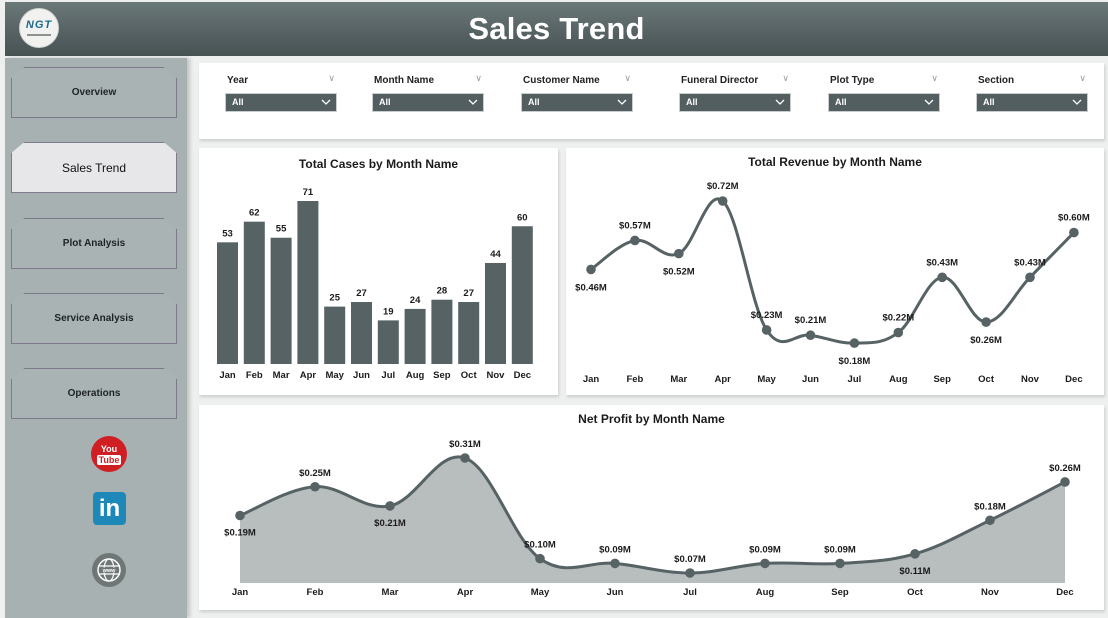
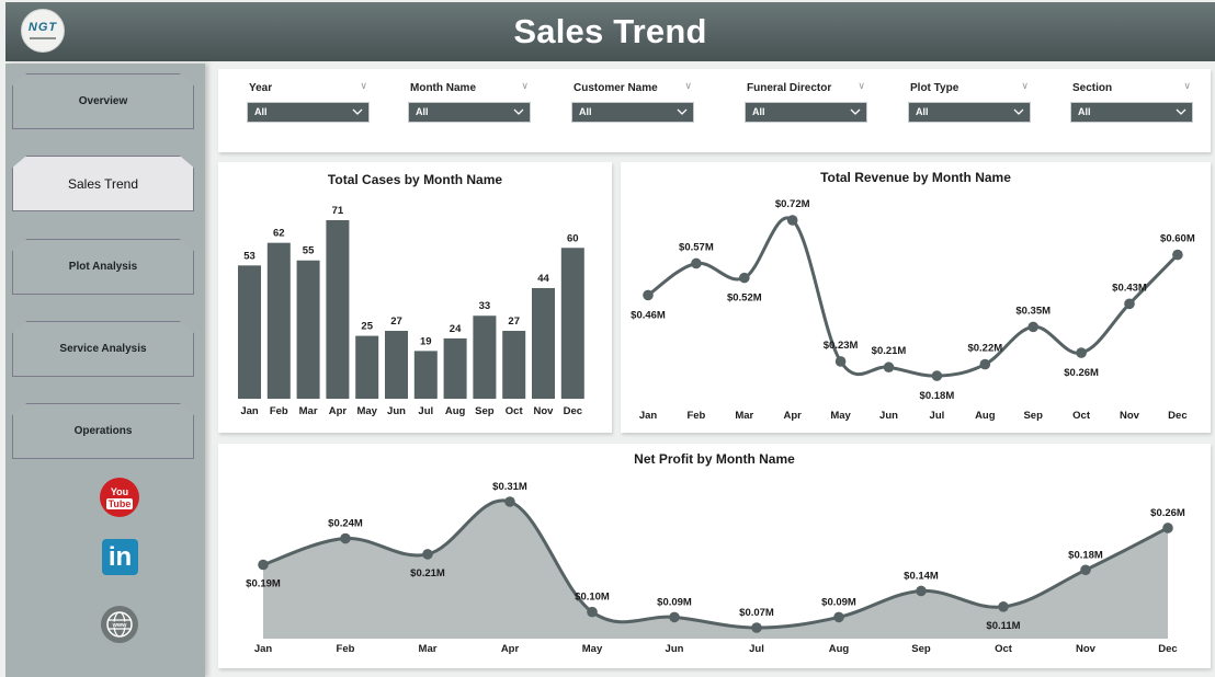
Total Cases by Month Name/Sep: 28 -> 33
Total Revenue by Month Name/Sep: $0.43M -> $0.35M
Net Profit by Month Name/Feb: $0.25M -> $0.24M
Net Profit by Month Name/Sep: $0.09M -> $0.14M
